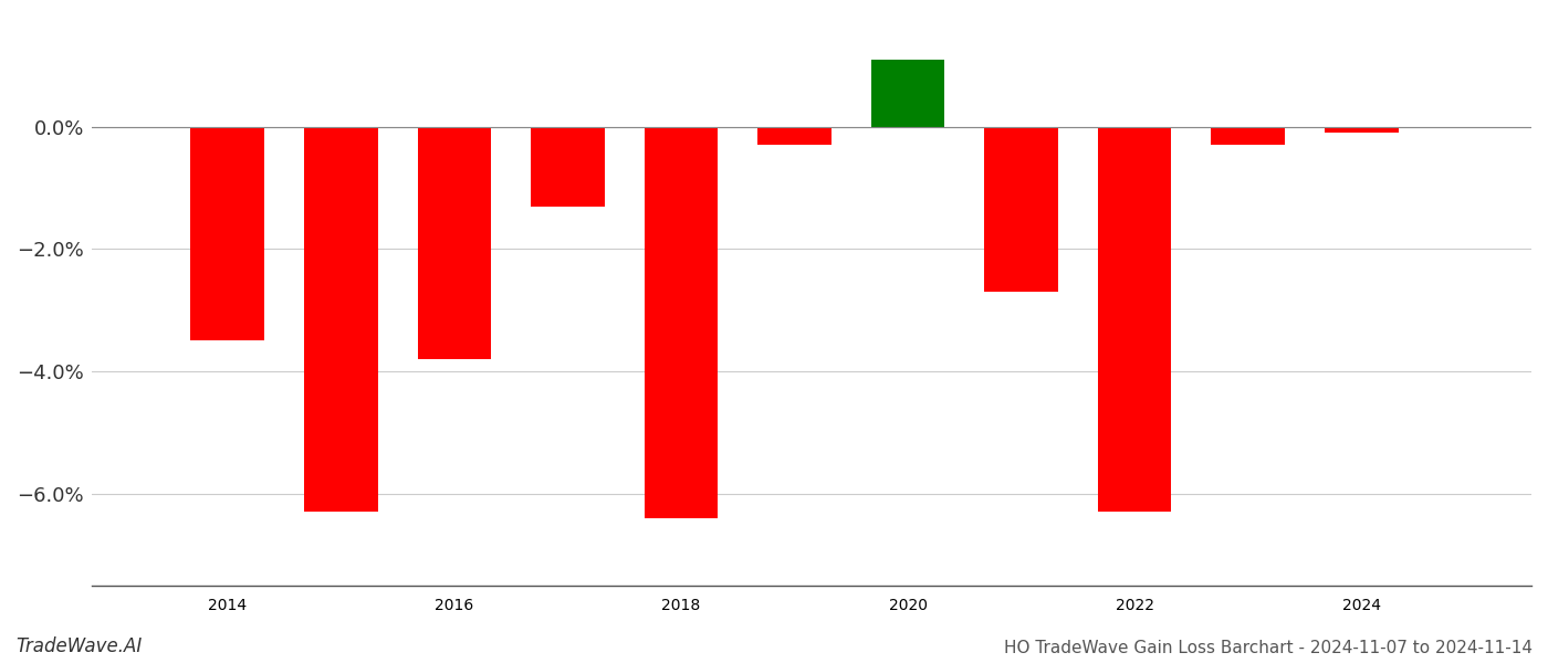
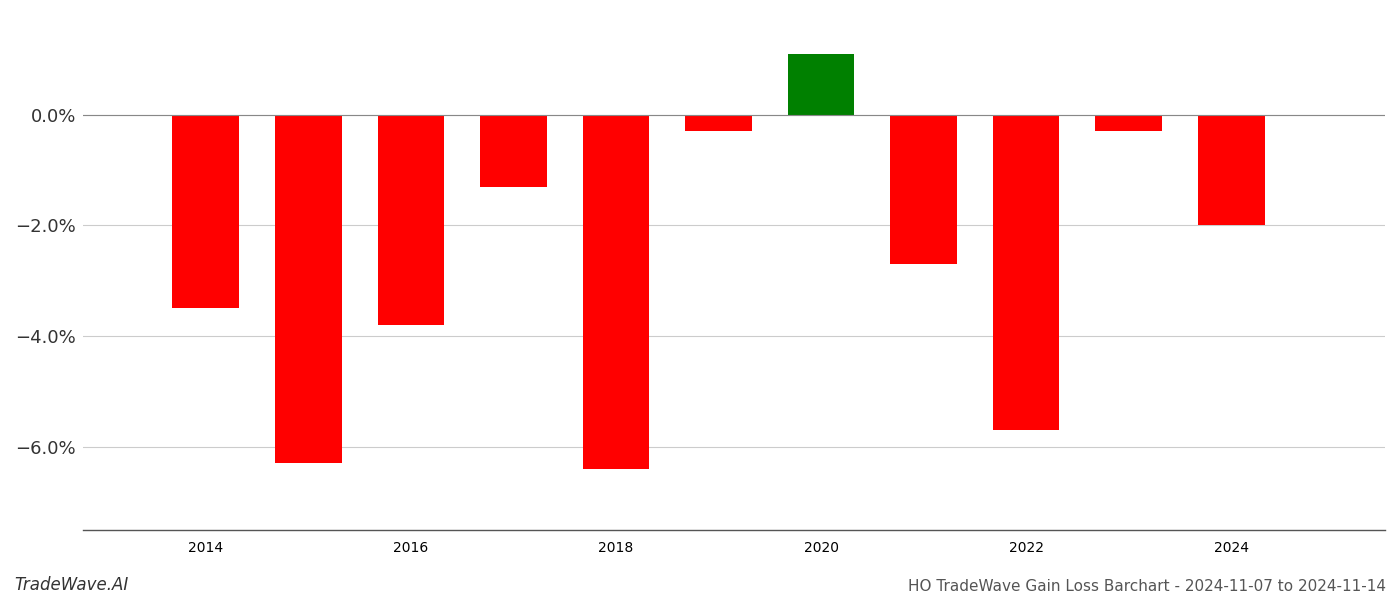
2022: -6.3% -> -5.7%
2024: -0.1% -> -2.0%
